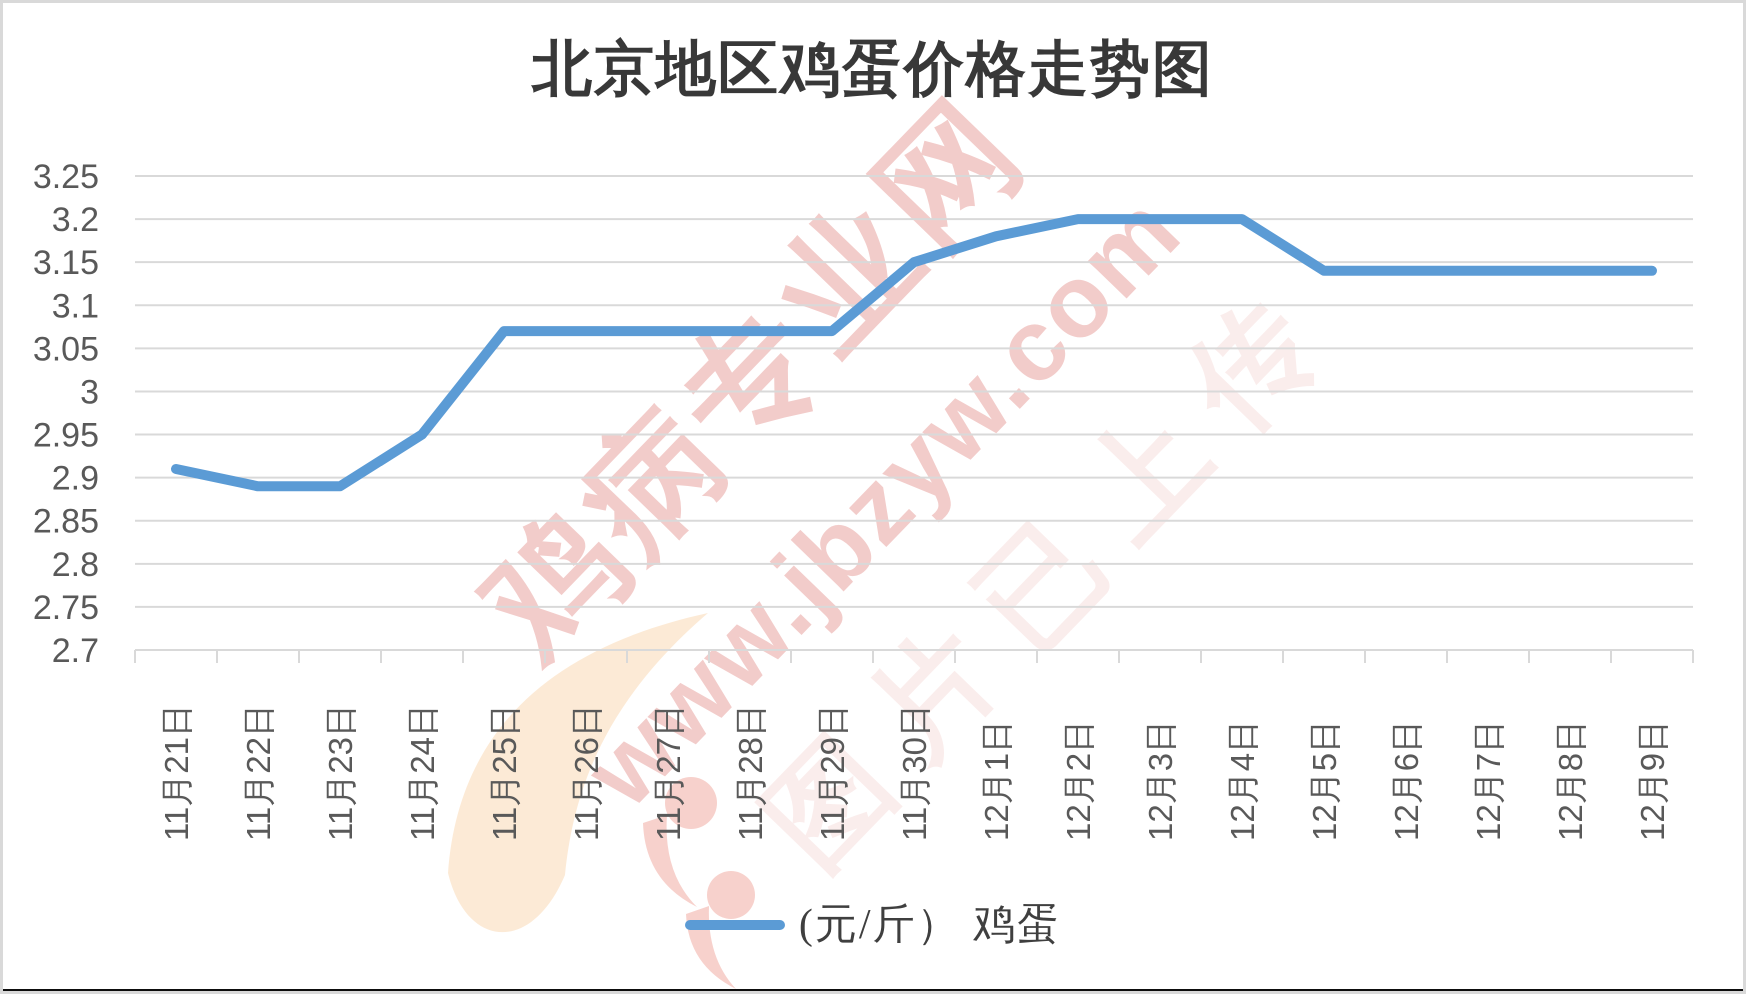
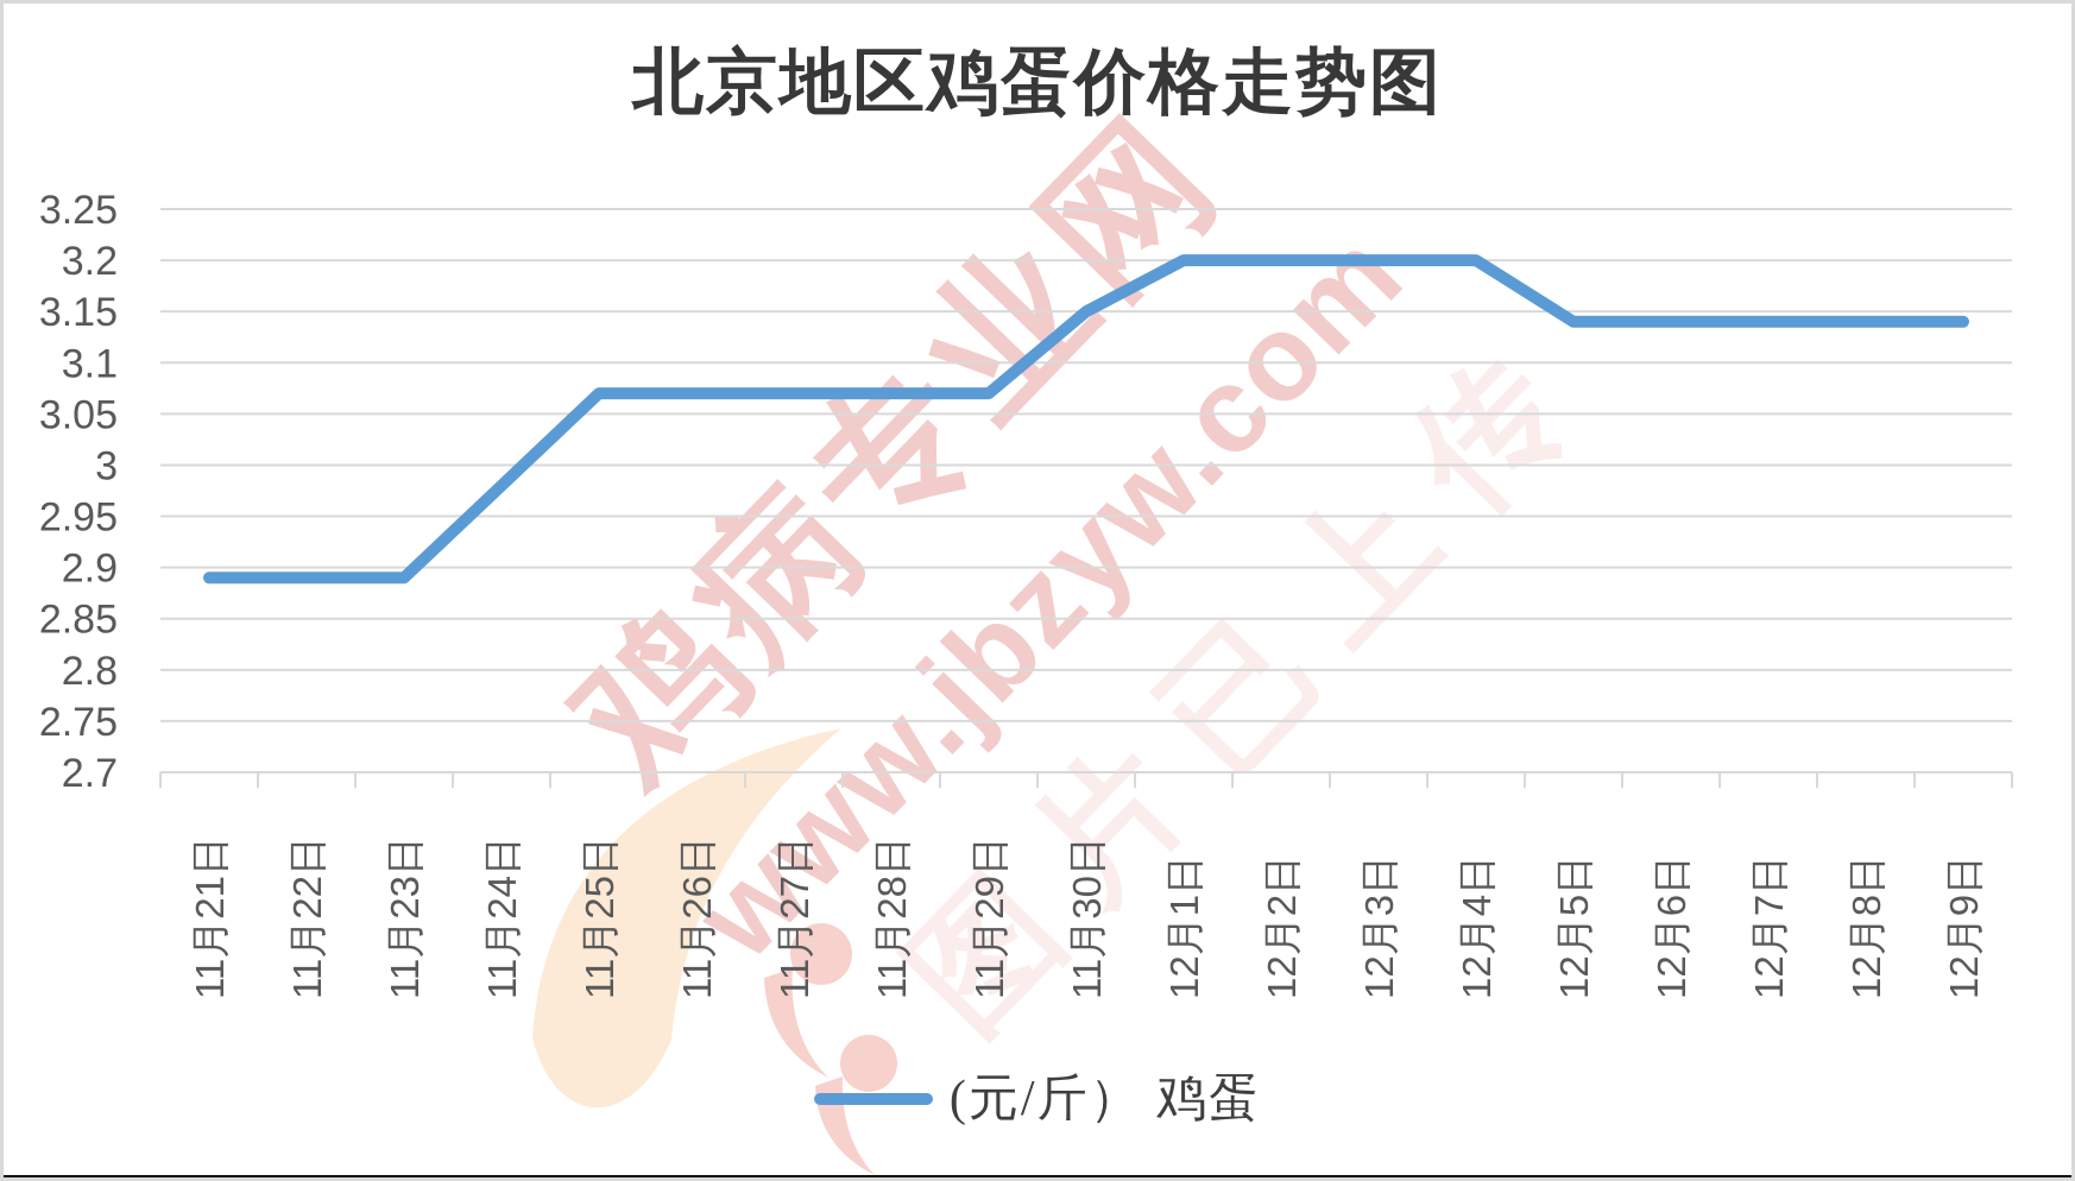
11月21日: 2.91 -> 2.89
11月24日: 2.95 -> 2.98
12月1日: 3.18 -> 3.20
